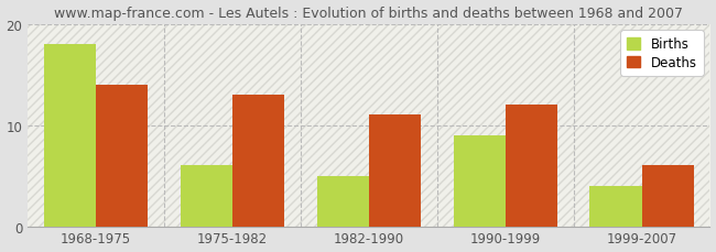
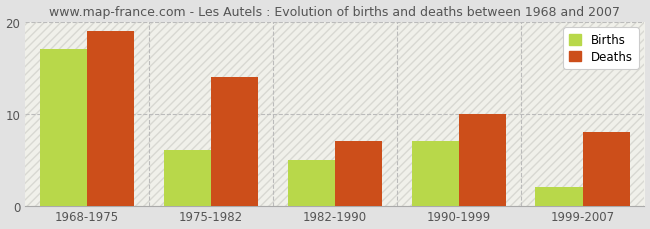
Births/1968-1975: 18 -> 17
Deaths/1968-1975: 14 -> 19
Deaths/1975-1982: 13 -> 14
Deaths/1982-1990: 11 -> 7
Births/1990-1999: 9 -> 7
Deaths/1990-1999: 12 -> 10
Births/1999-2007: 4 -> 2
Deaths/1999-2007: 6 -> 8
